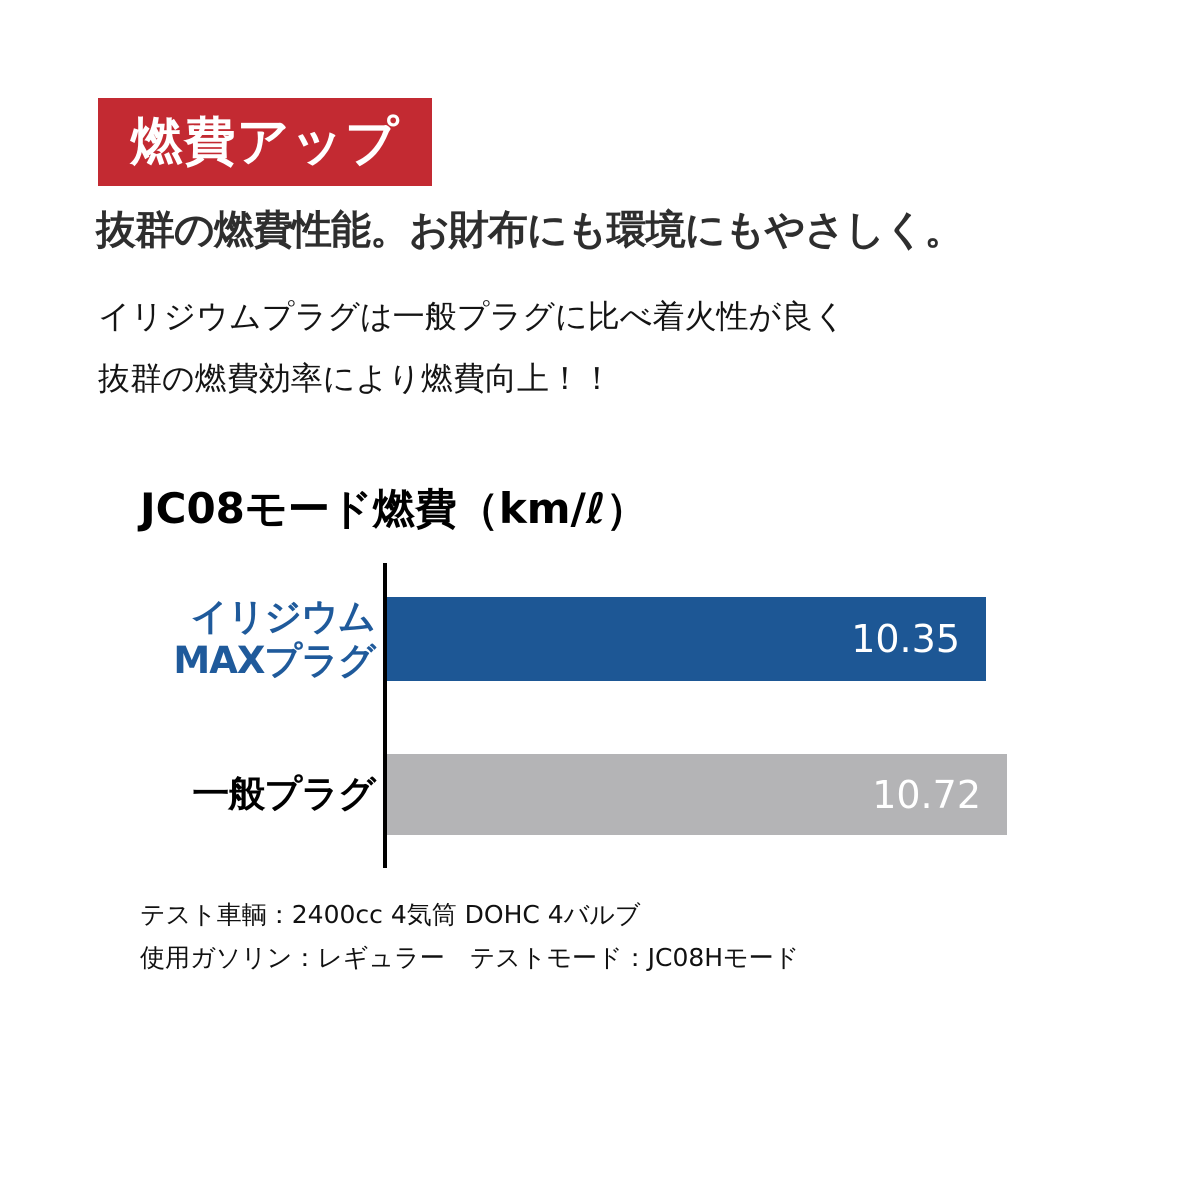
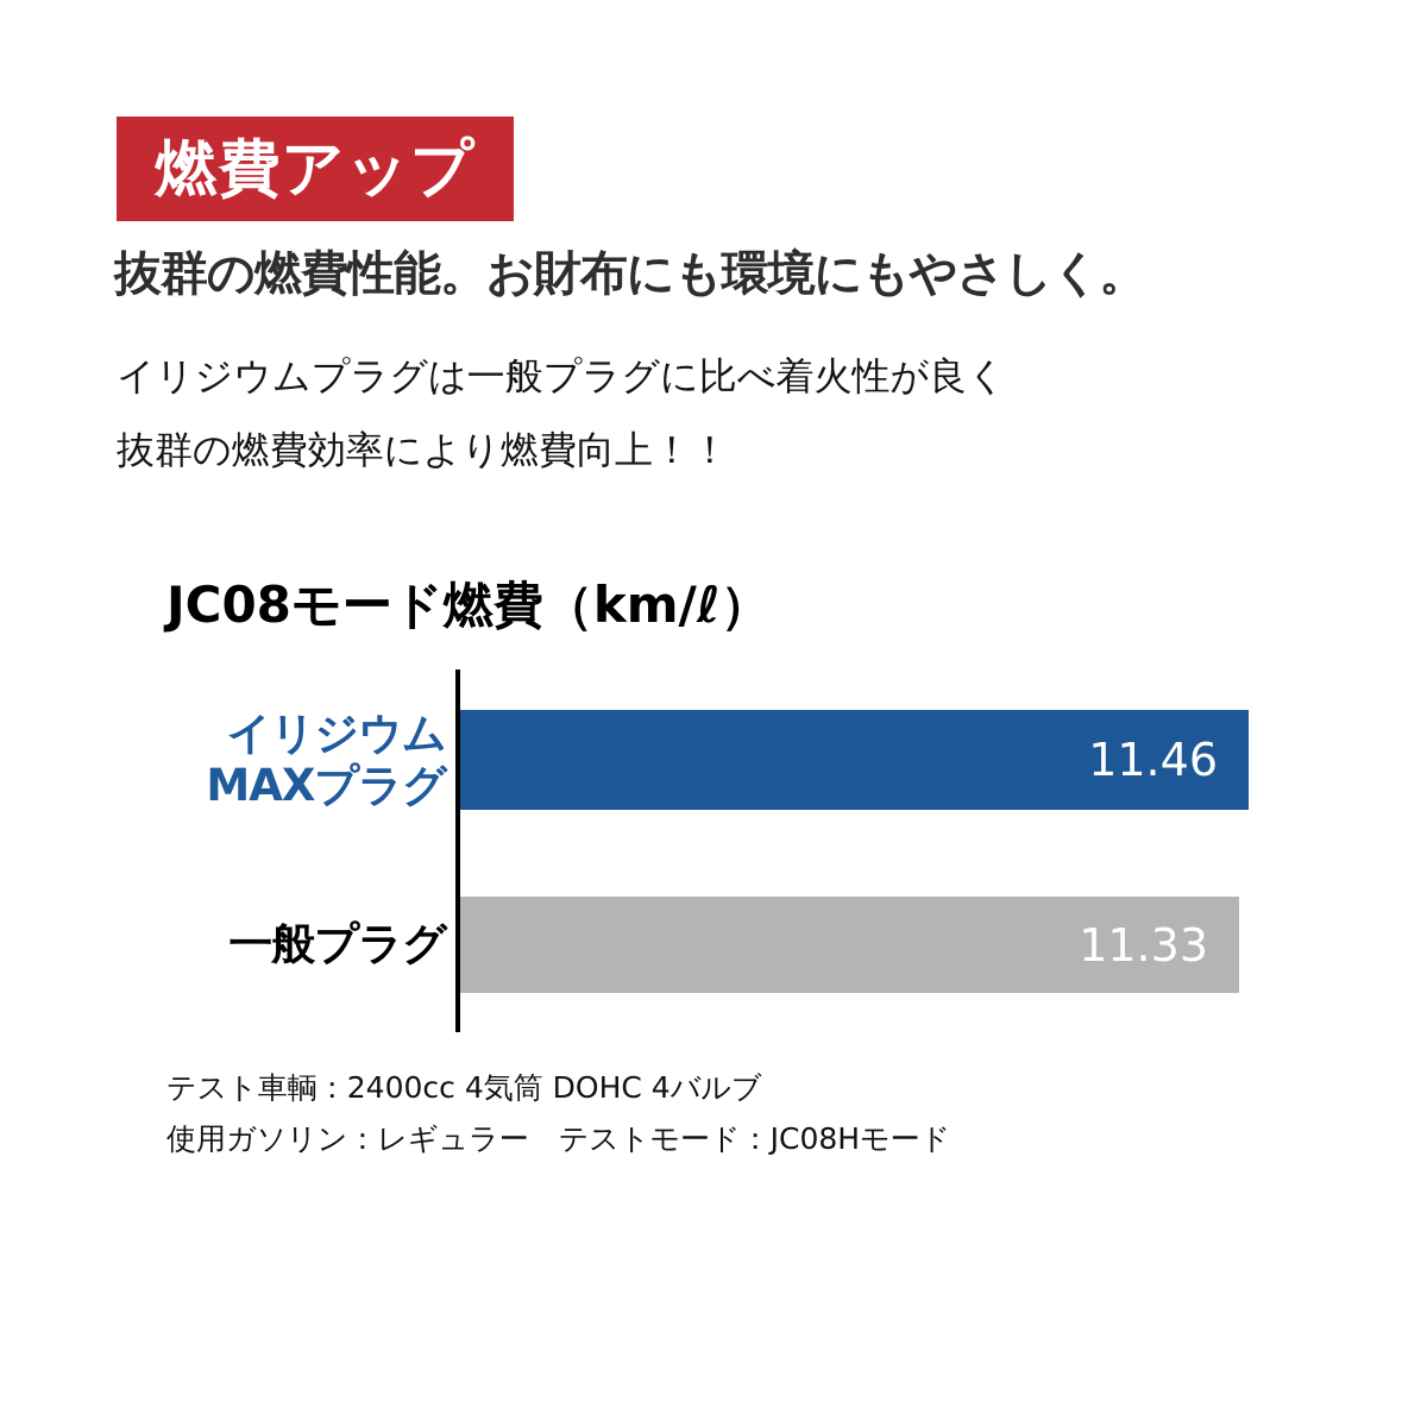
イリジウムMAXプラグ: 10.35 -> 11.46
一般プラグ: 10.72 -> 11.33
